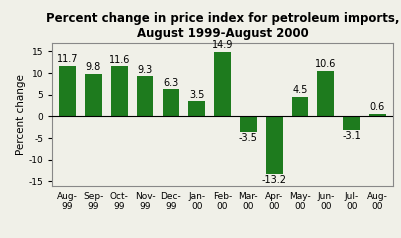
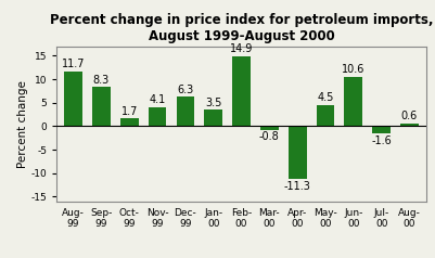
Sep- 99: 9.8 -> 8.3
Oct- 99: 11.6 -> 1.7
Nov- 99: 9.3 -> 4.1
Mar- 00: -3.5 -> -0.8
Apr- 00: -13.2 -> -11.3
Jul- 00: -3.1 -> -1.6
